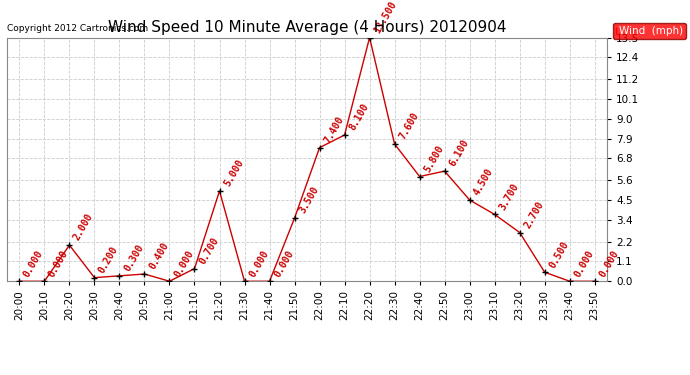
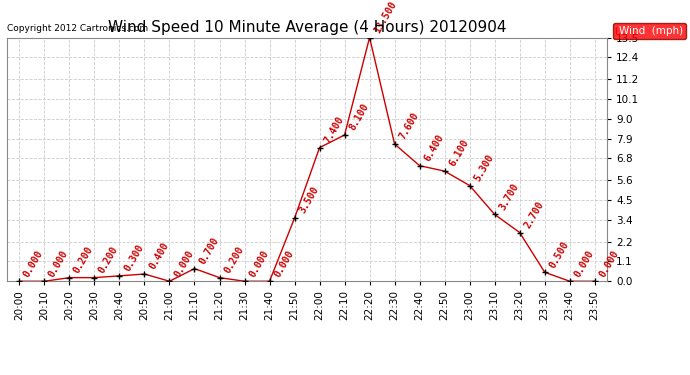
20:20: 2.000 -> 0.200
21:20: 5.000 -> 0.200
22:40: 5.800 -> 6.400
23:00: 4.500 -> 5.300
